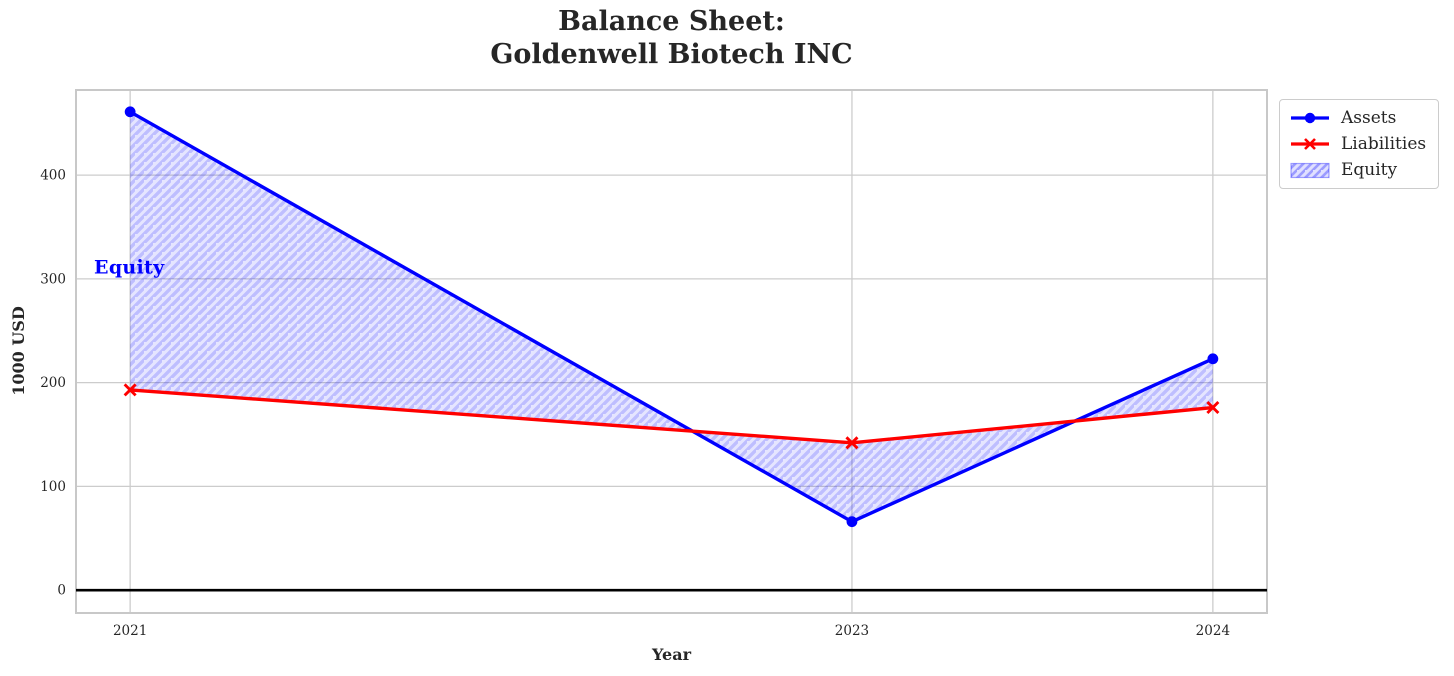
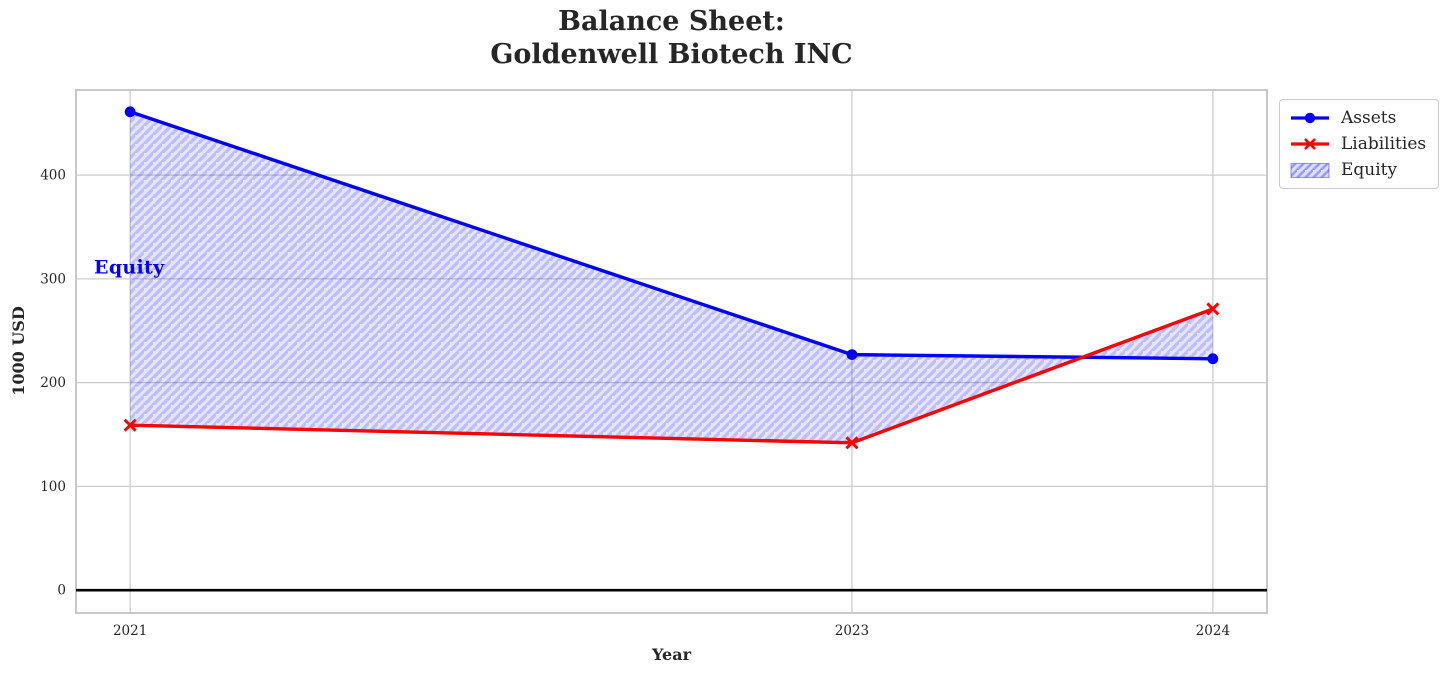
Liabilities/2021: 193 -> 159
Assets/2023: 66 -> 227
Liabilities/2024: 176 -> 271
